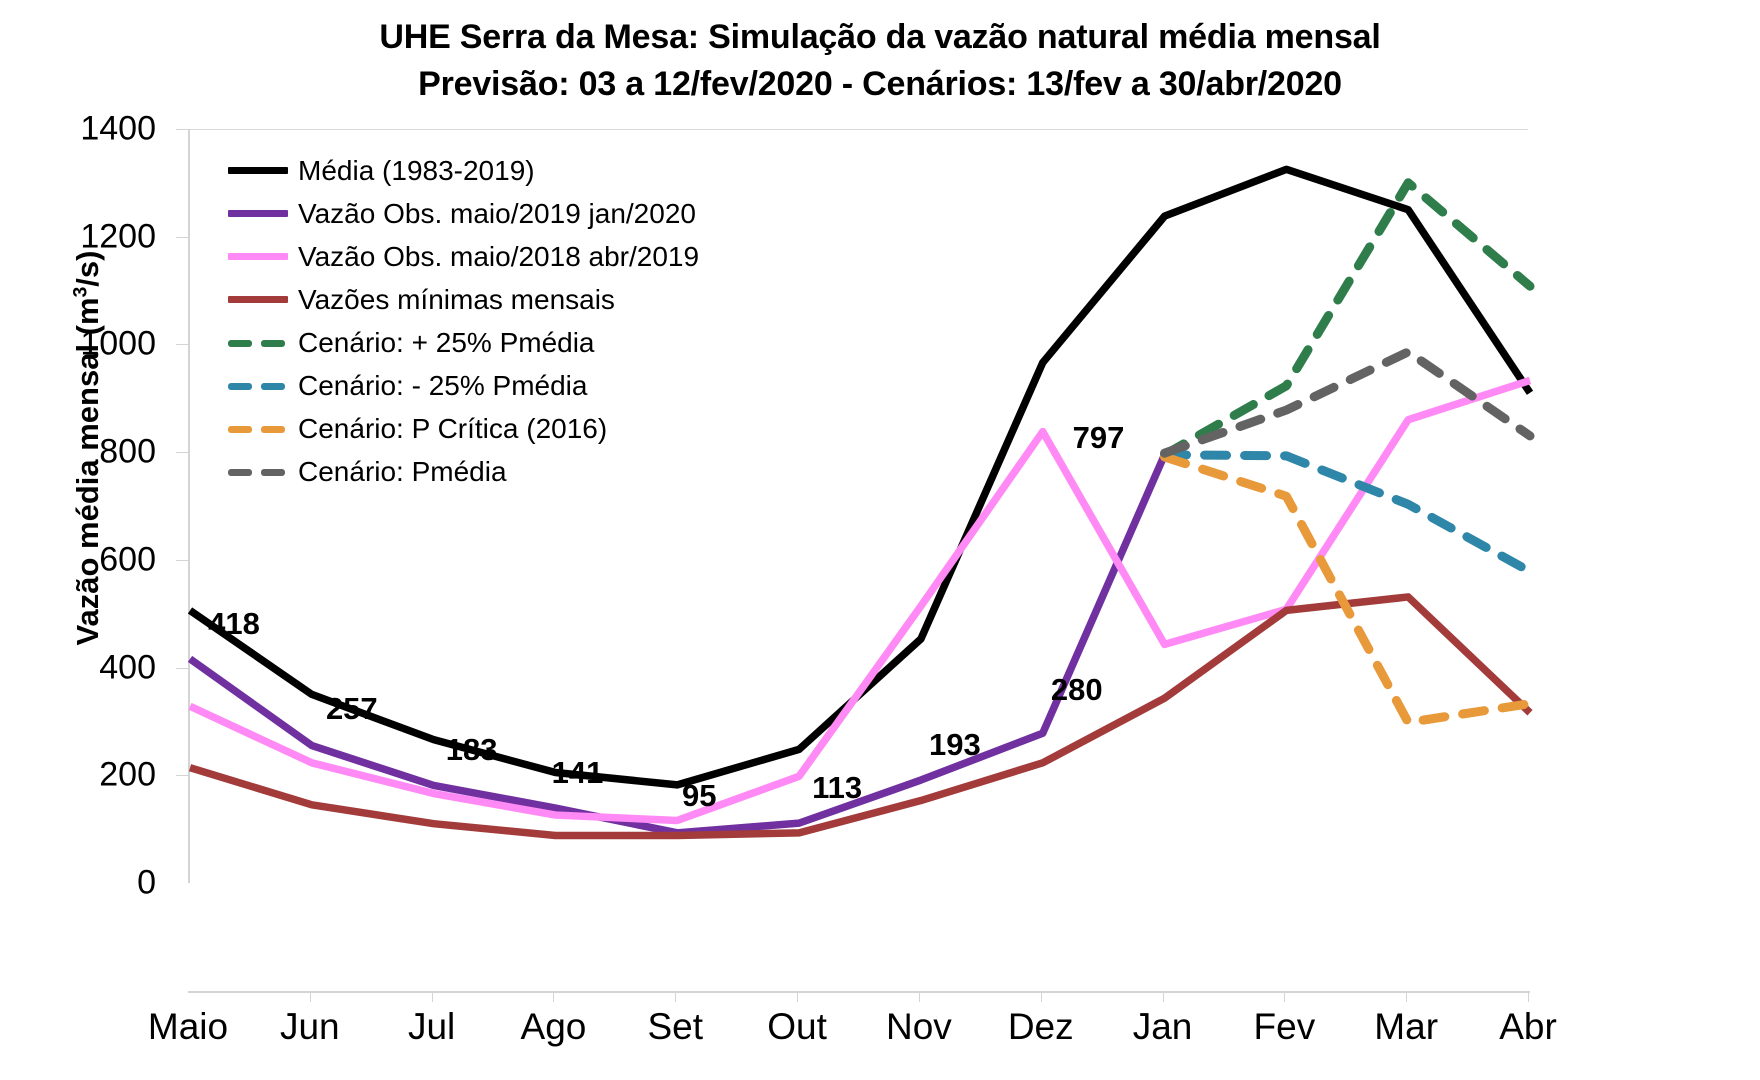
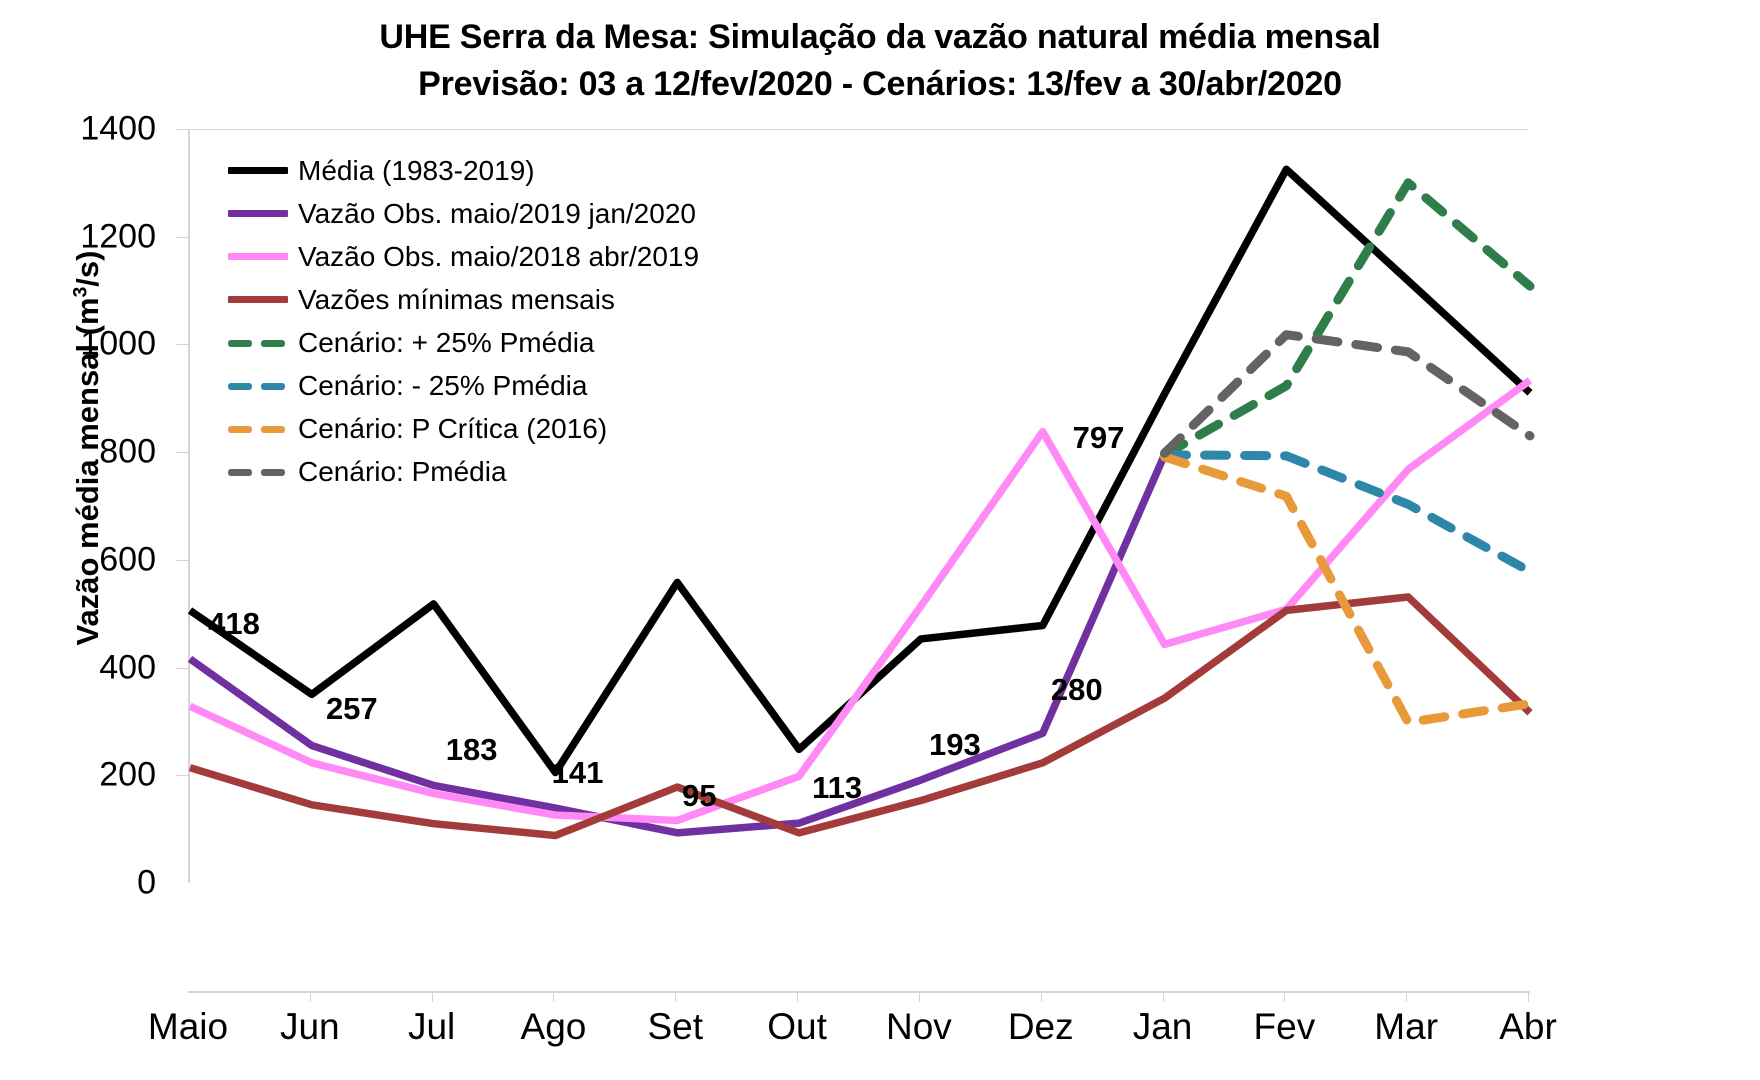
Média (1983-2019)/Jul: 270 -> 520
Média (1983-2019)/Set: 180 -> 560
Vazões mínimas mensais/Set: 90 -> 180
Média (1983-2019)/Dez: 970 -> 480
Média (1983-2019)/Jan: 1240 -> 910
Cenário: Pmédia/Fev: 880 -> 1020
Média (1983-2019)/Mar: 1250 -> 1120
Vazão Obs. maio/2018 abr/2019/Mar: 860 -> 770
